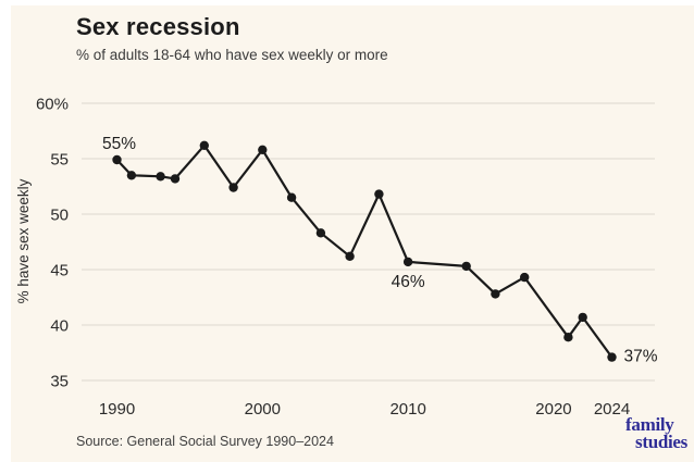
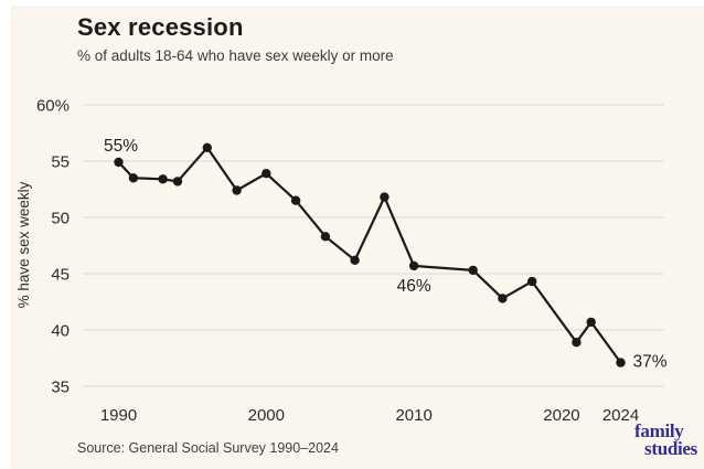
2000: 55.8% -> 53.9%
